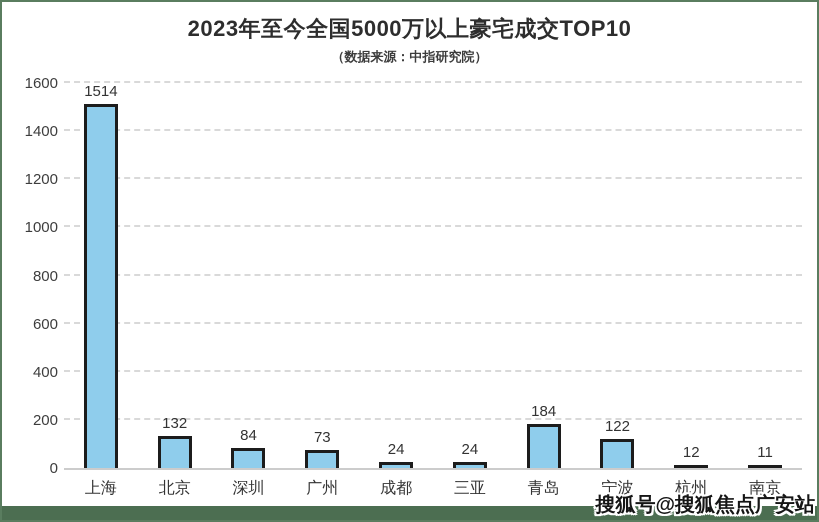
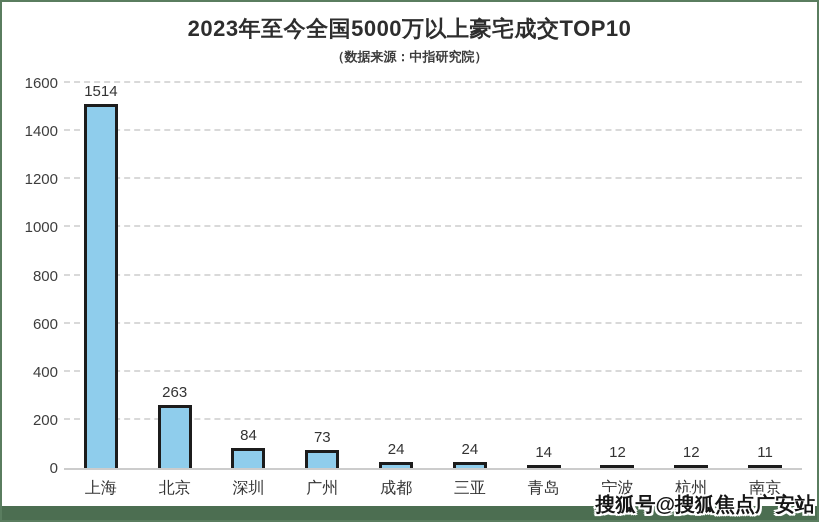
北京: 132 -> 263
青岛: 184 -> 14
宁波: 122 -> 12
